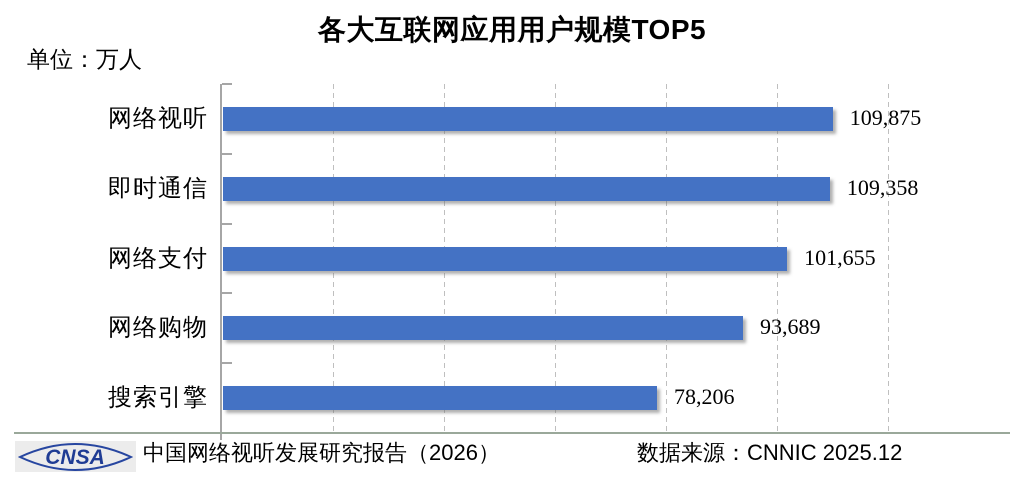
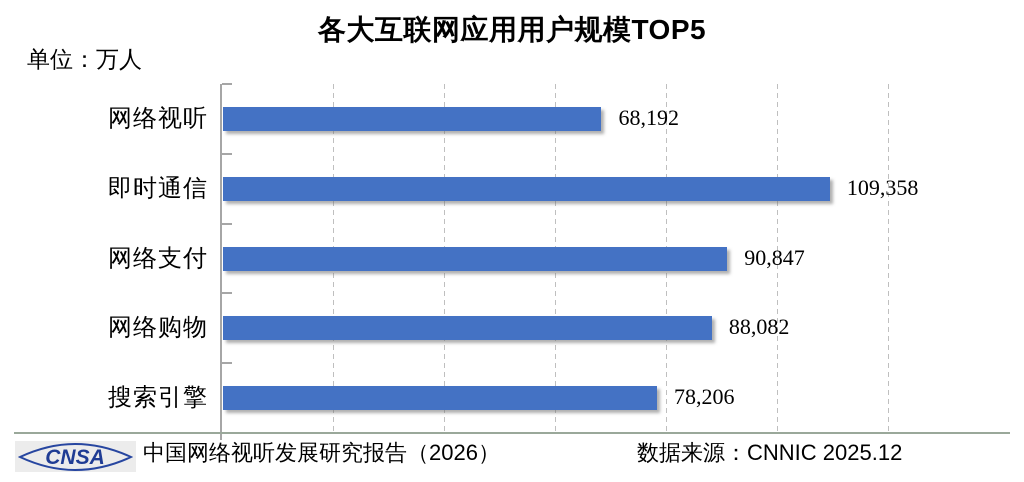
网络视听: 109,875 -> 68,192
网络支付: 101,655 -> 90,847
网络购物: 93,689 -> 88,082
